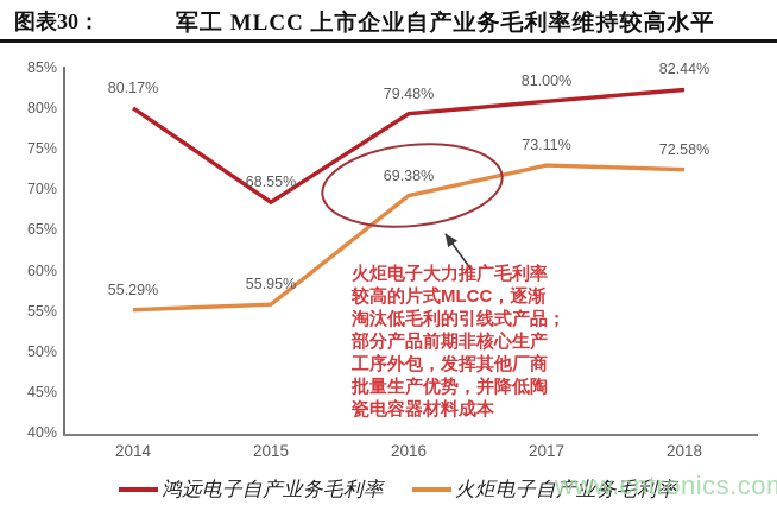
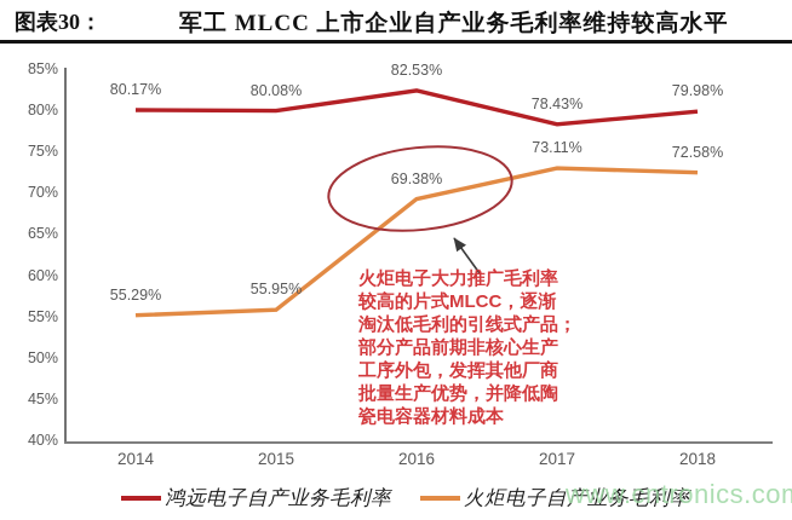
鸿远电子自产业务毛利率/2015: 68.55% -> 80.08%
鸿远电子自产业务毛利率/2016: 79.48% -> 82.53%
鸿远电子自产业务毛利率/2017: 81.00% -> 78.43%
鸿远电子自产业务毛利率/2018: 82.44% -> 79.98%
